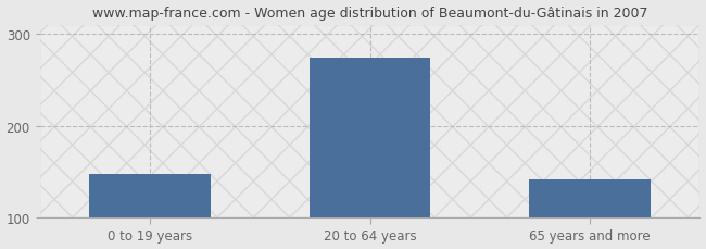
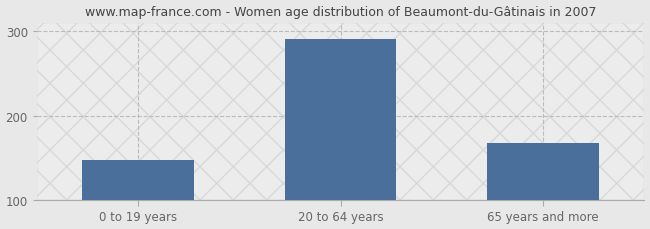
20 to 64 years: 274 -> 291
65 years and more: 142 -> 168
